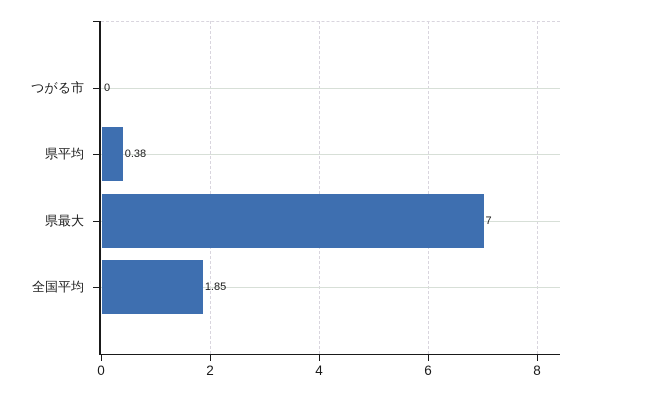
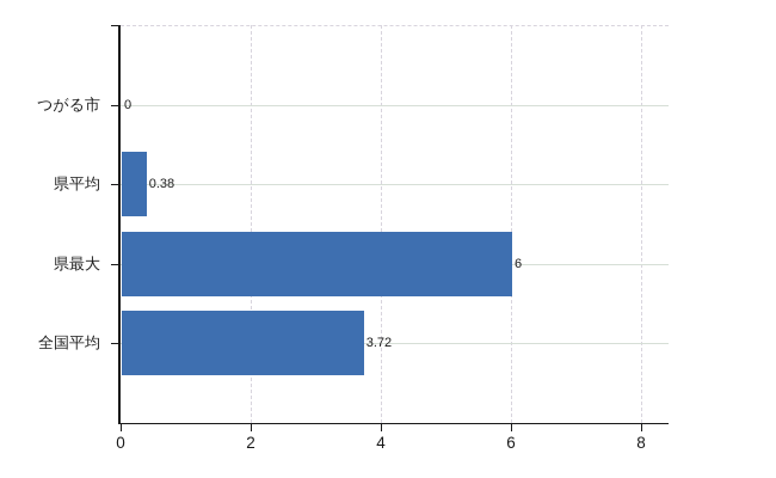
県最大: 7 -> 6
全国平均: 1.85 -> 3.72
